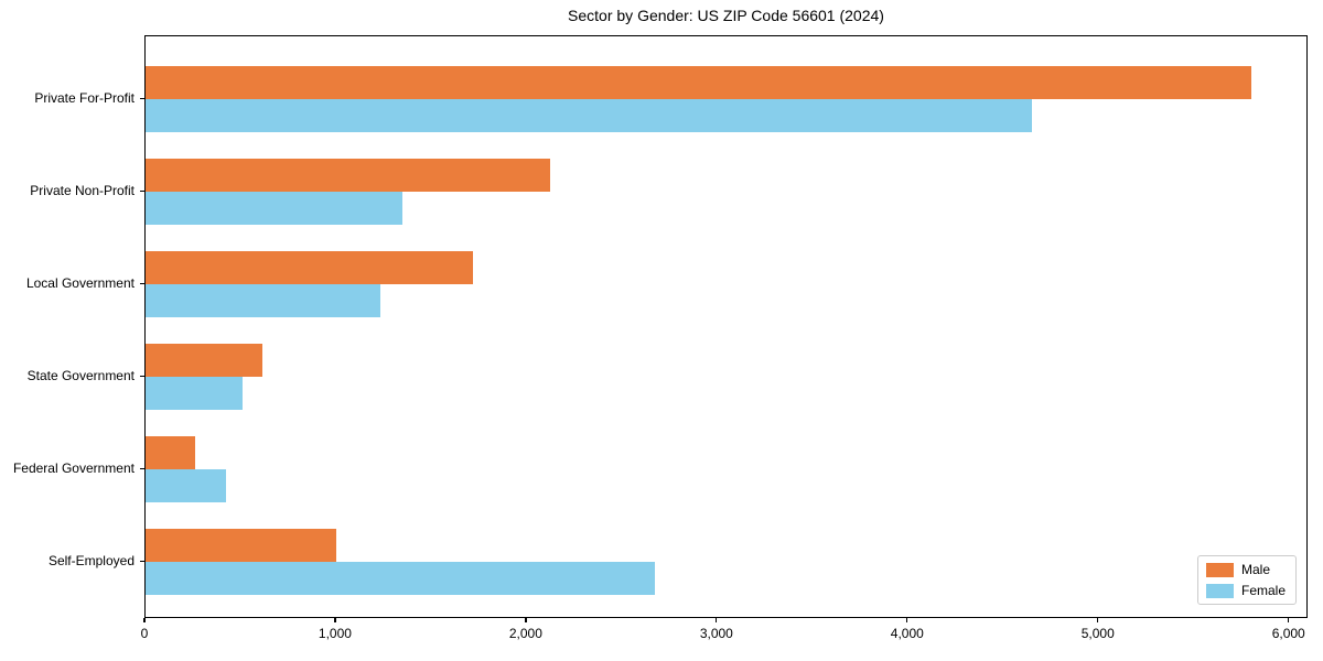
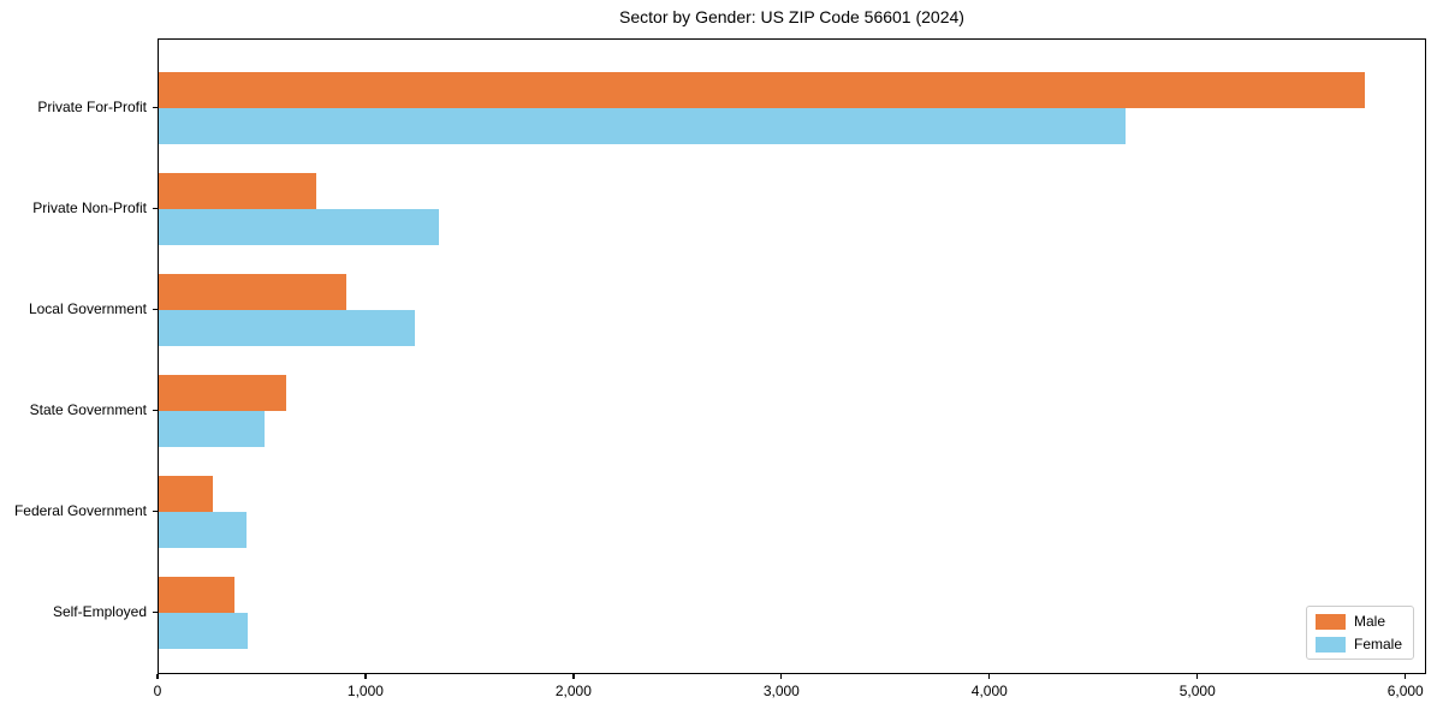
Male/Private Non-Profit: 2120 -> 760
Male/Local Government: 1720 -> 900
Male/Self-Employed: 1000 -> 360
Female/Self-Employed: 2670 -> 430
